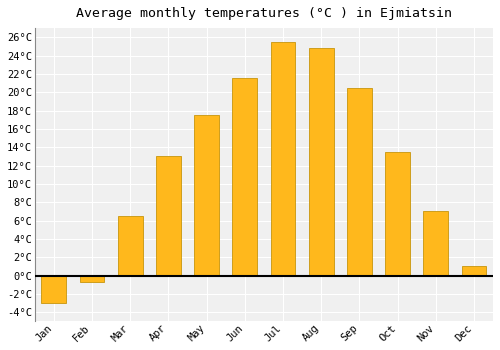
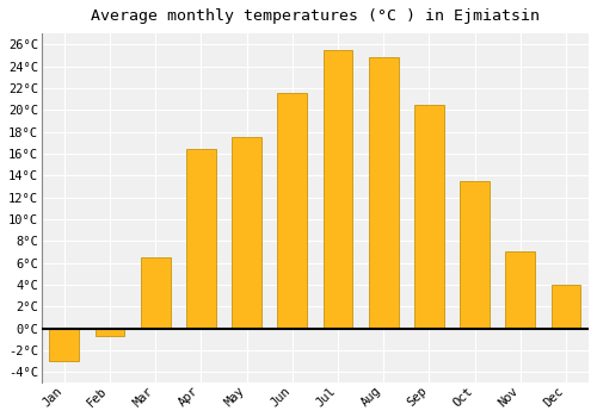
Apr: 13.0°C -> 16.4°C
Dec: 1.0°C -> 4.0°C
